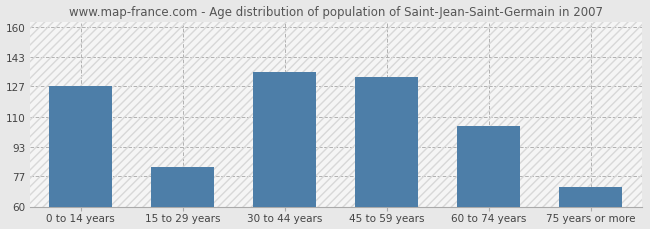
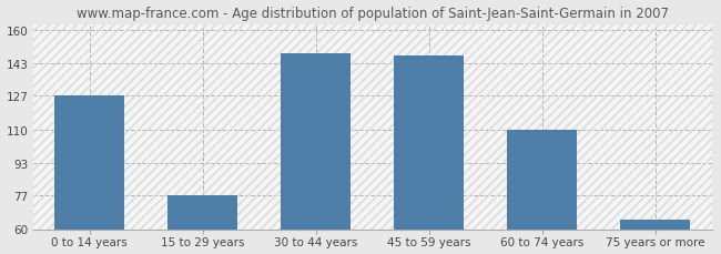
15 to 29 years: 82 -> 77
30 to 44 years: 135 -> 148
45 to 59 years: 132 -> 147
60 to 74 years: 105 -> 110
75 years or more: 71 -> 65
